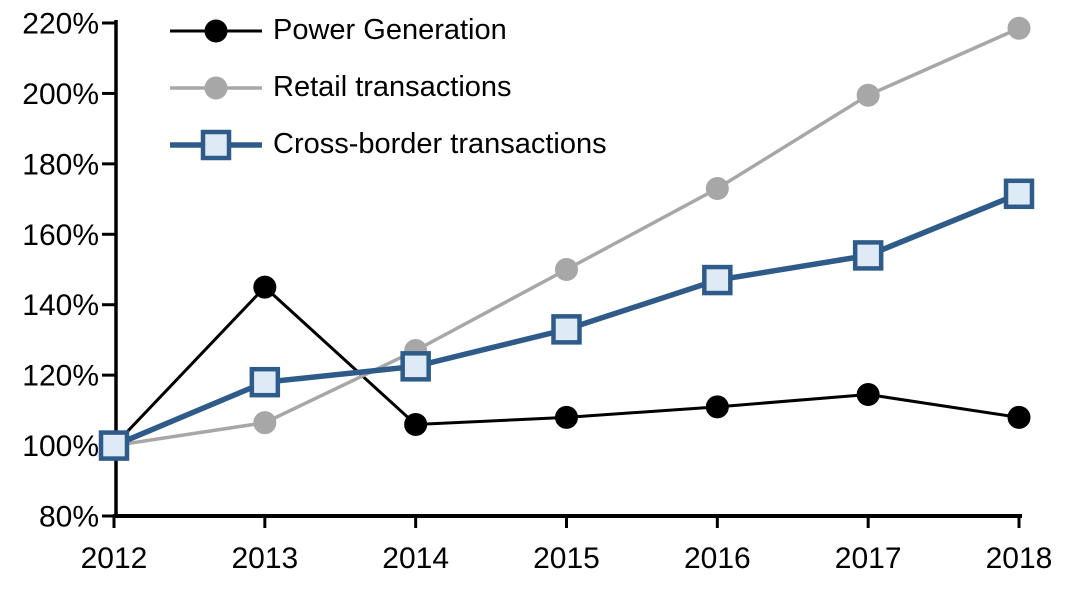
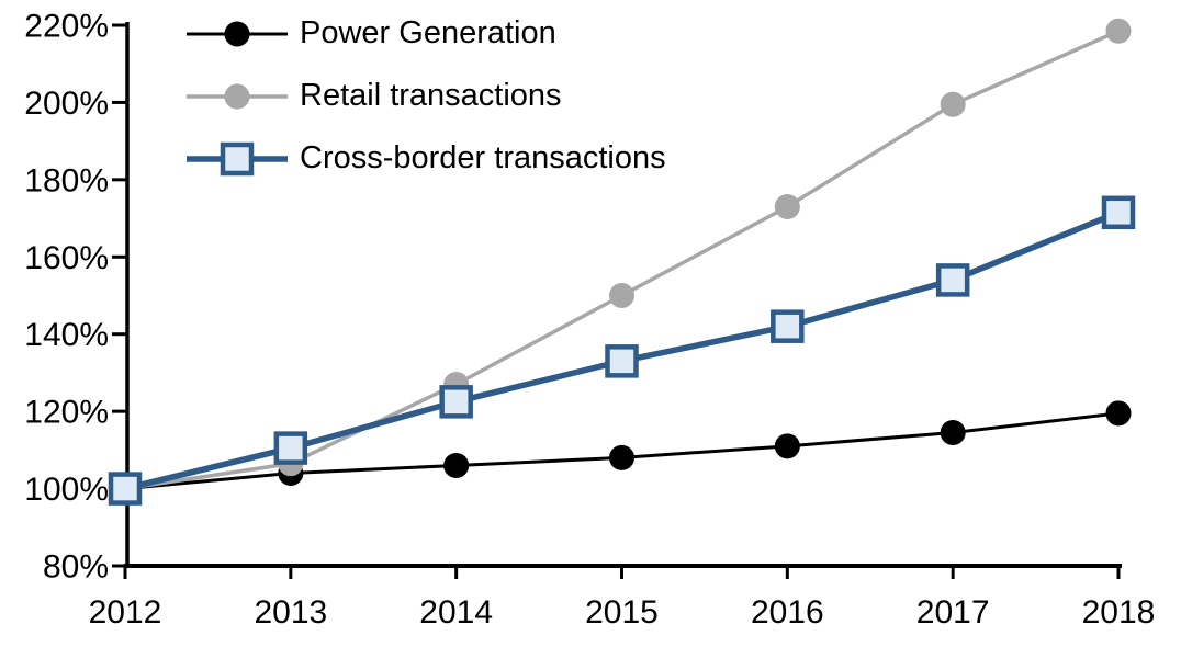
Power Generation/2013: 145% -> 104%
Cross-border transactions/2013: 118% -> 110%
Cross-border transactions/2016: 147% -> 142%
Power Generation/2018: 108% -> 120%
